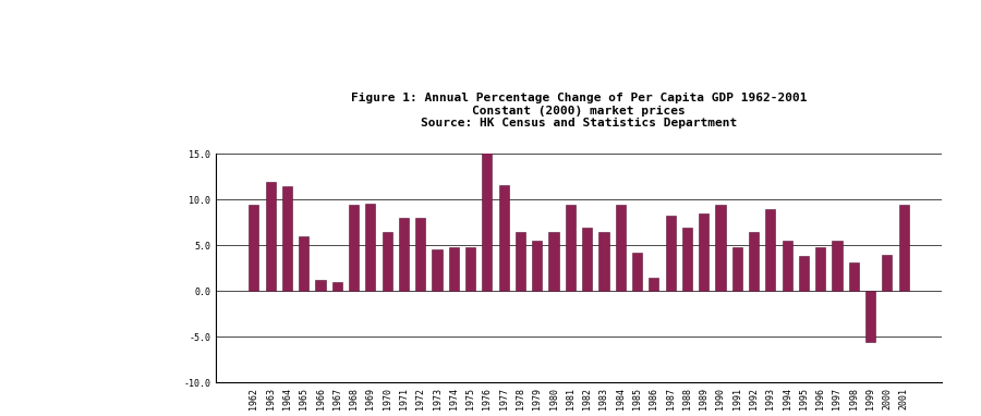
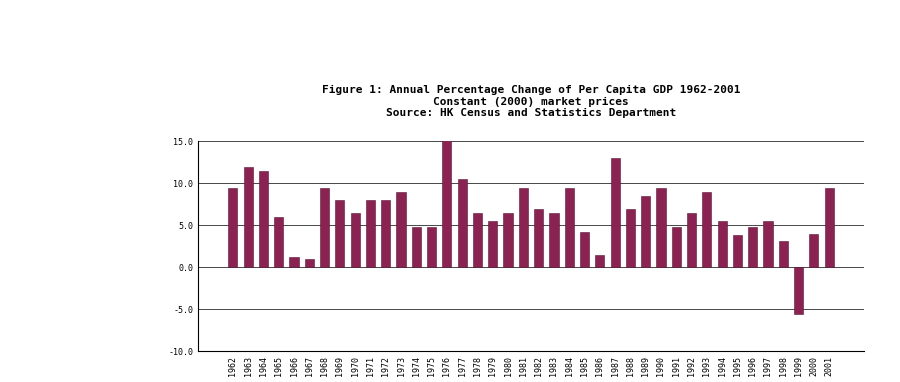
1969: 9.6 -> 8.0
1973: 4.6 -> 9.0
1977: 11.6 -> 10.5
1987: 8.2 -> 13.0
